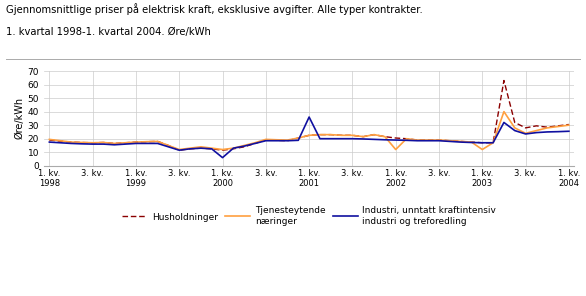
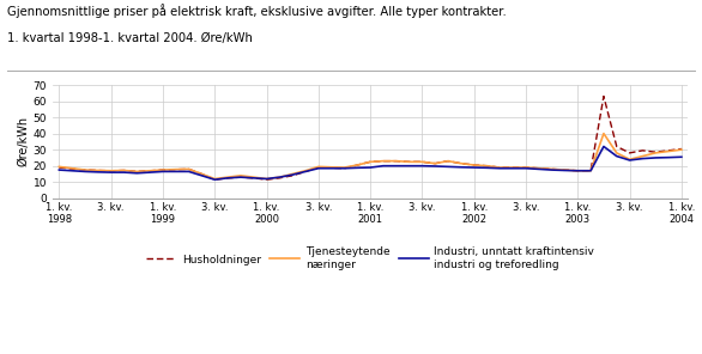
Industri, unntatt kraftintensiv industri og treforedling/1. kv. 2000: 6 -> 12
Industri, unntatt kraftintensiv industri og treforedling/1. kv. 2001: 36 -> 19
Tjenesteytende næringer/1. kv. 2002: 12 -> 20
Tjenesteytende næringer/1. kv. 2003: 12 -> 17
